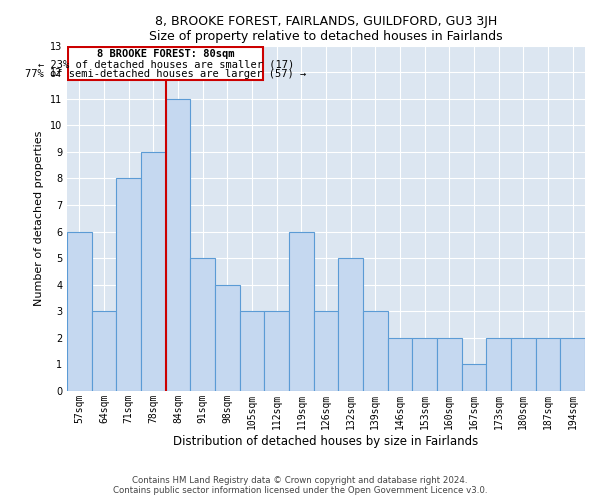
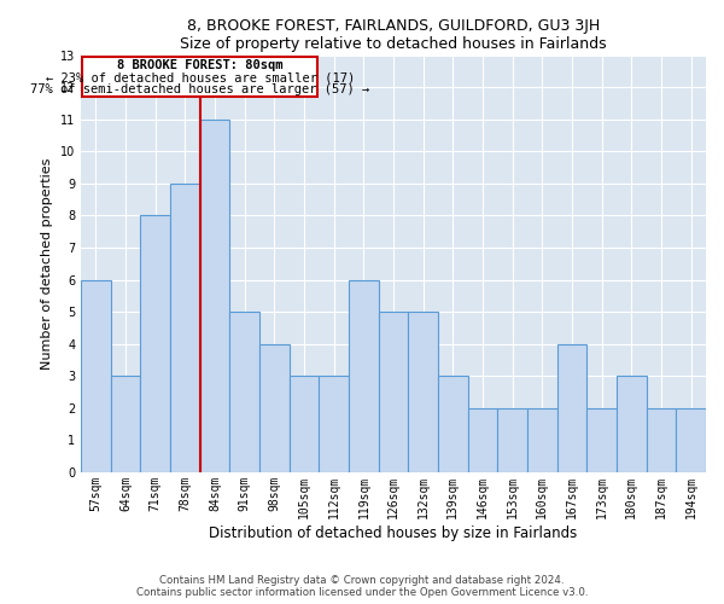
126sqm: 3 -> 5
167sqm: 1 -> 4
180sqm: 2 -> 3
